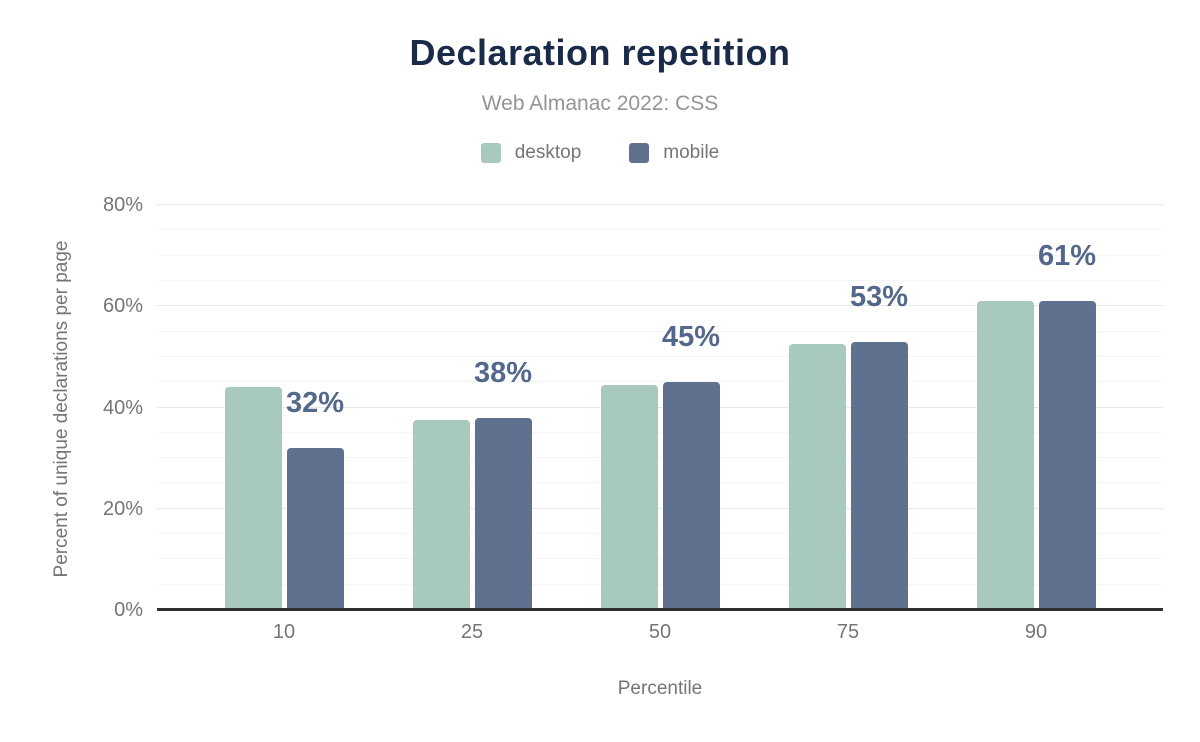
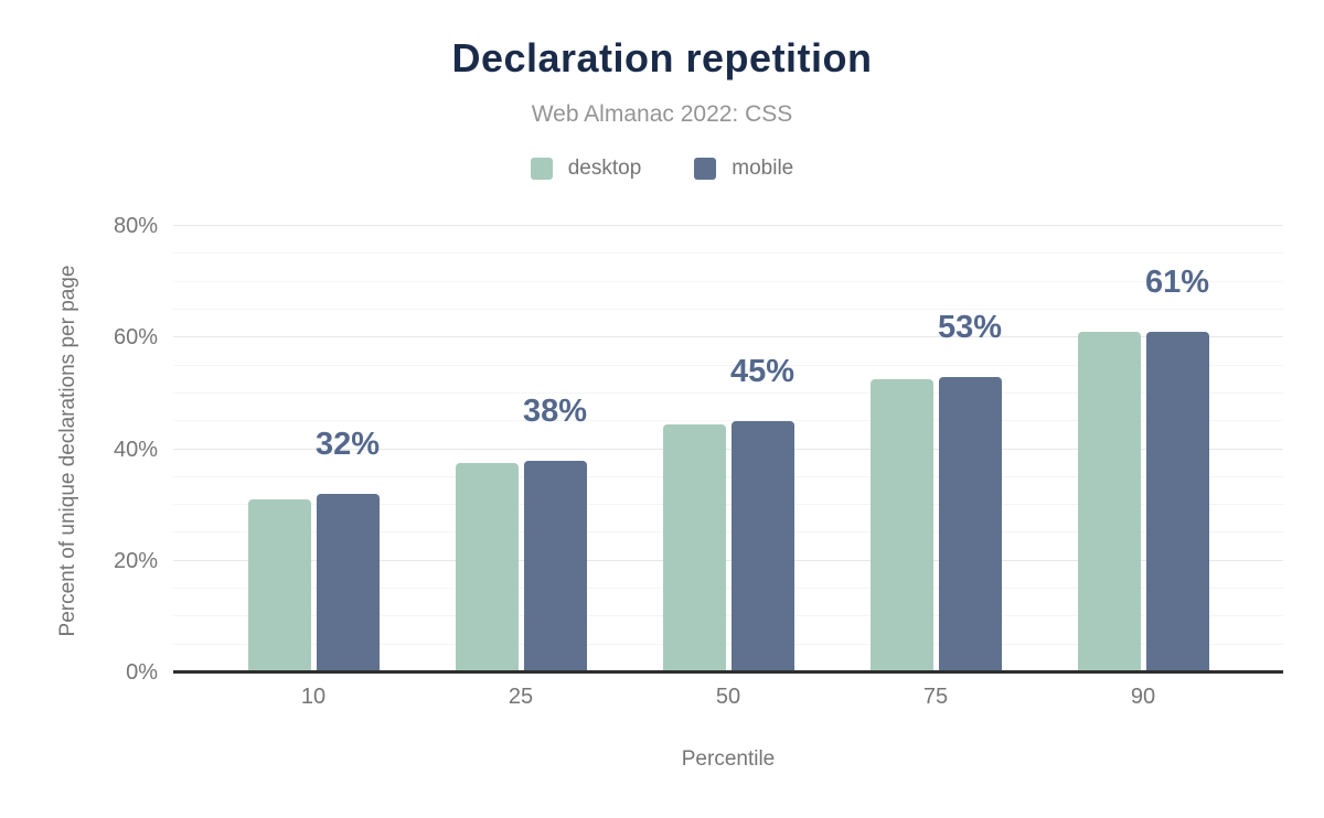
desktop/10: 44% -> 31%
